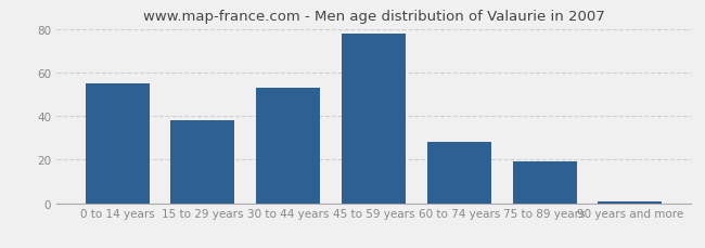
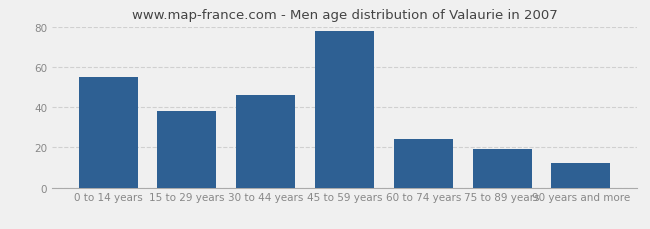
30 to 44 years: 53 -> 46
60 to 74 years: 28 -> 24
90 years and more: 1 -> 12
